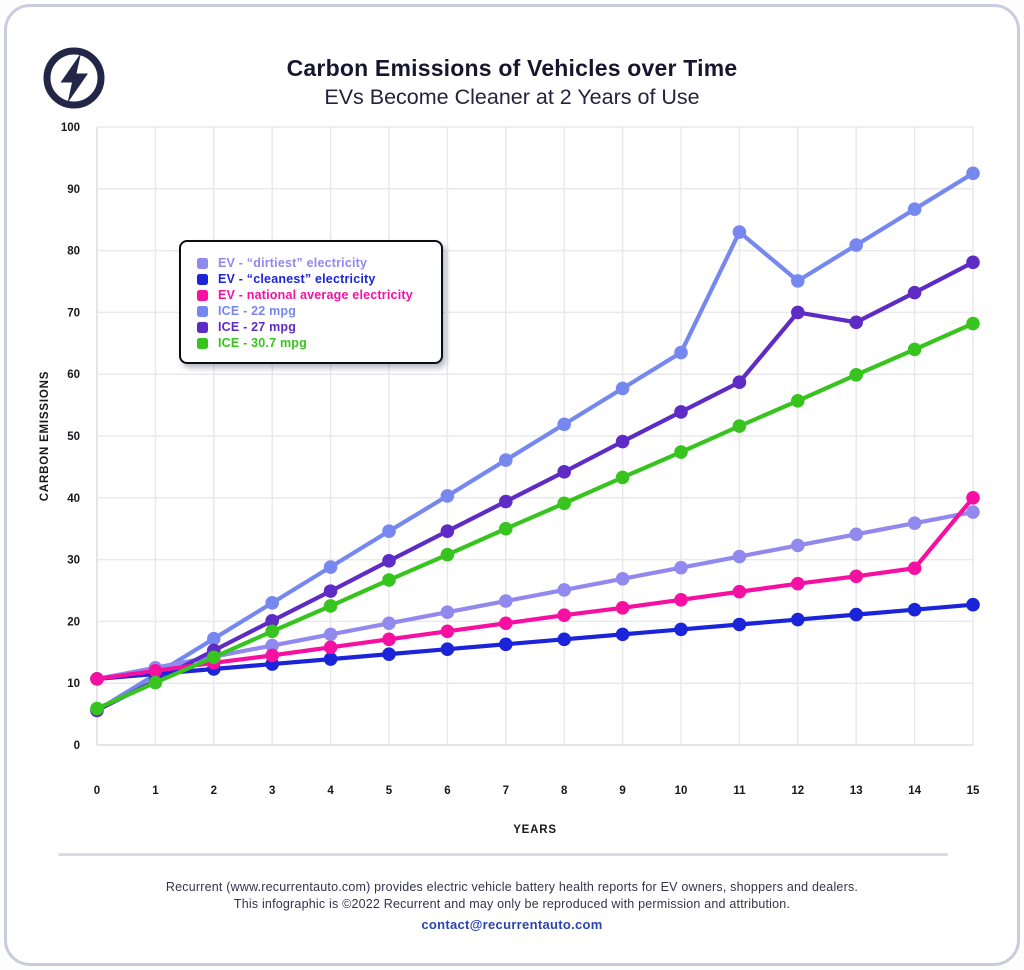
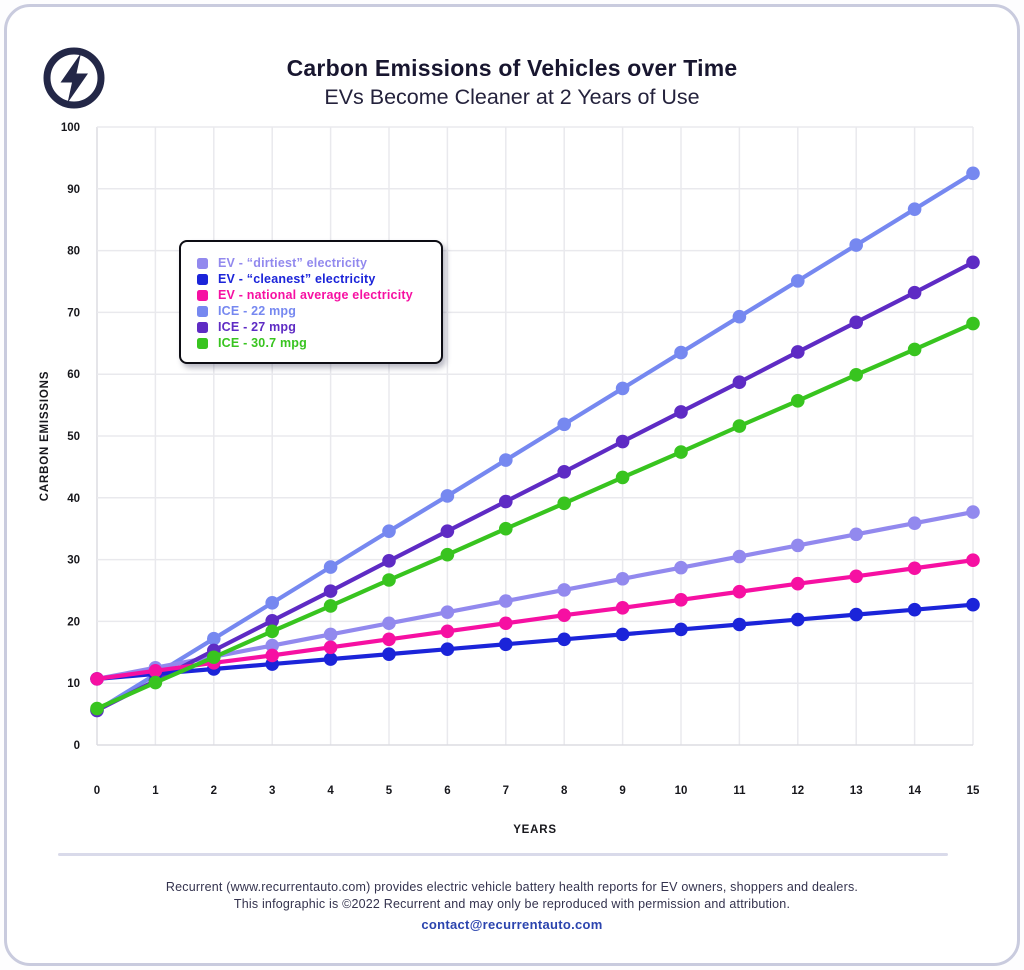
ICE - 22 mpg/11: 83 -> 69
ICE - 27 mpg/12: 70 -> 64
EV - national average electricity/15: 40 -> 30
